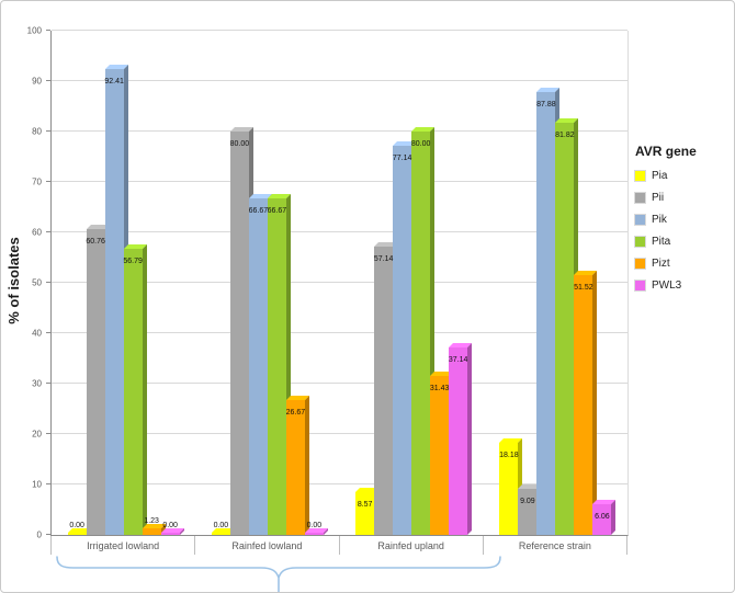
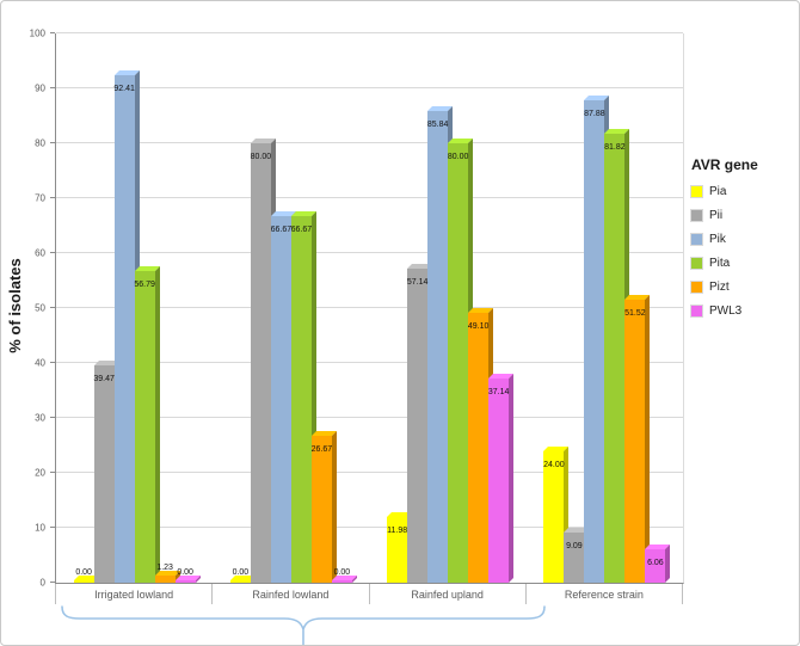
Pii/Irrigated lowland: 60.76 -> 39.47
Pia/Rainfed upland: 8.57 -> 11.98
Pik/Rainfed upland: 77.14 -> 85.84
Pizt/Rainfed upland: 31.43 -> 49.10
Pia/Reference strain: 18.18 -> 24.00
